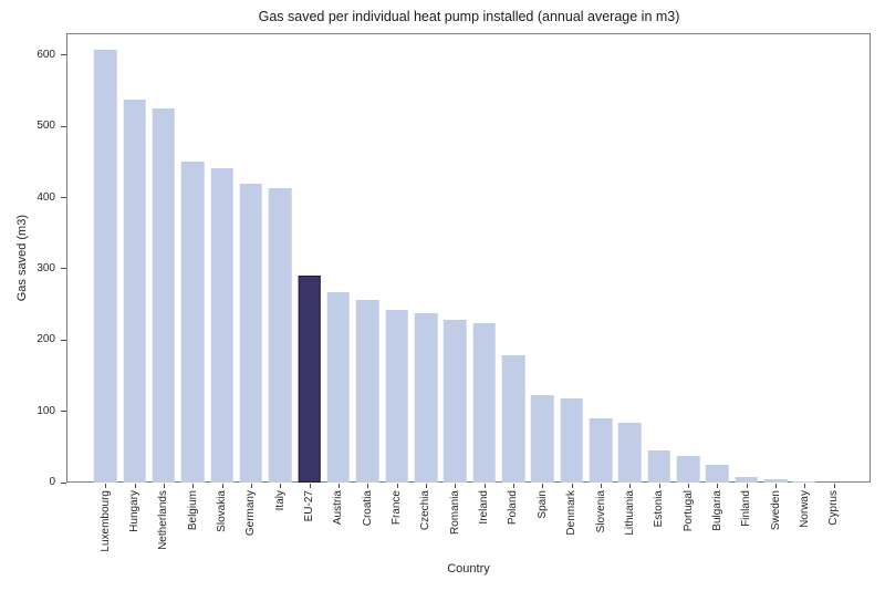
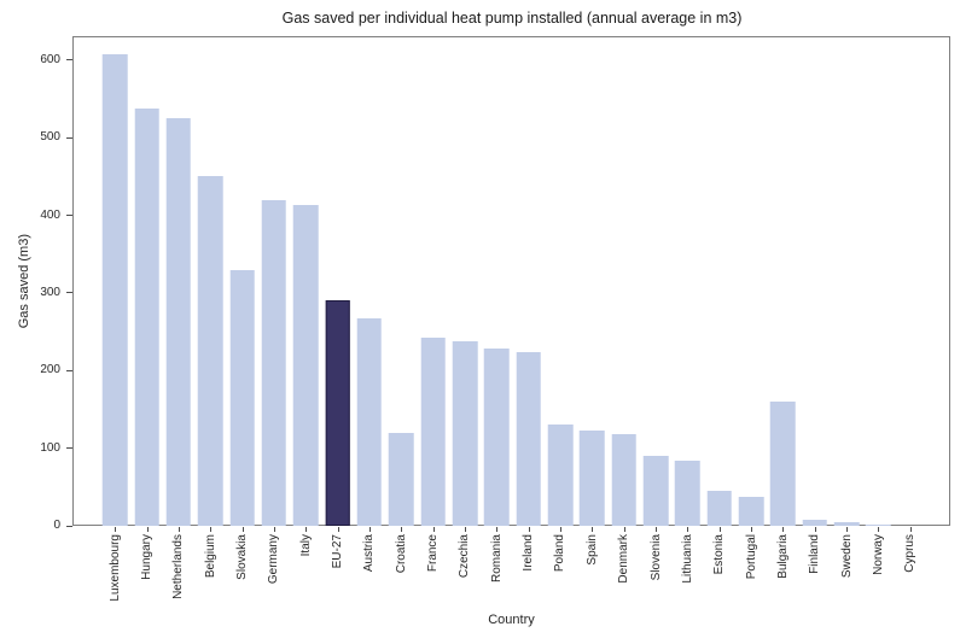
Slovakia: 440 -> 330
Croatia: 260 -> 120
Poland: 180 -> 130
Bulgaria: 20 -> 160
